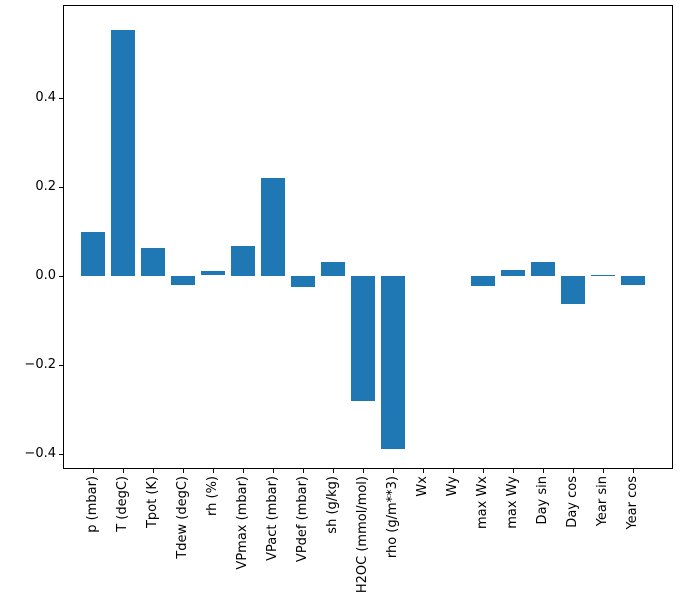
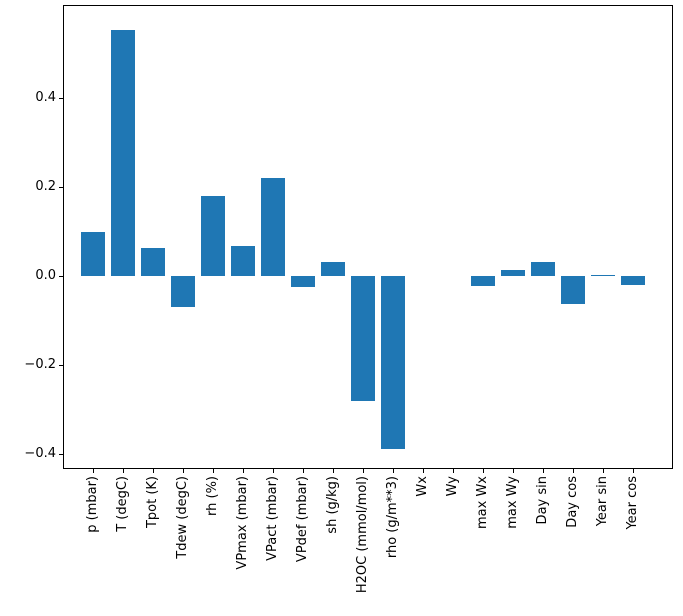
Tdew (degC): -0.02 -> -0.07
rh (%): 0.01 -> 0.18
